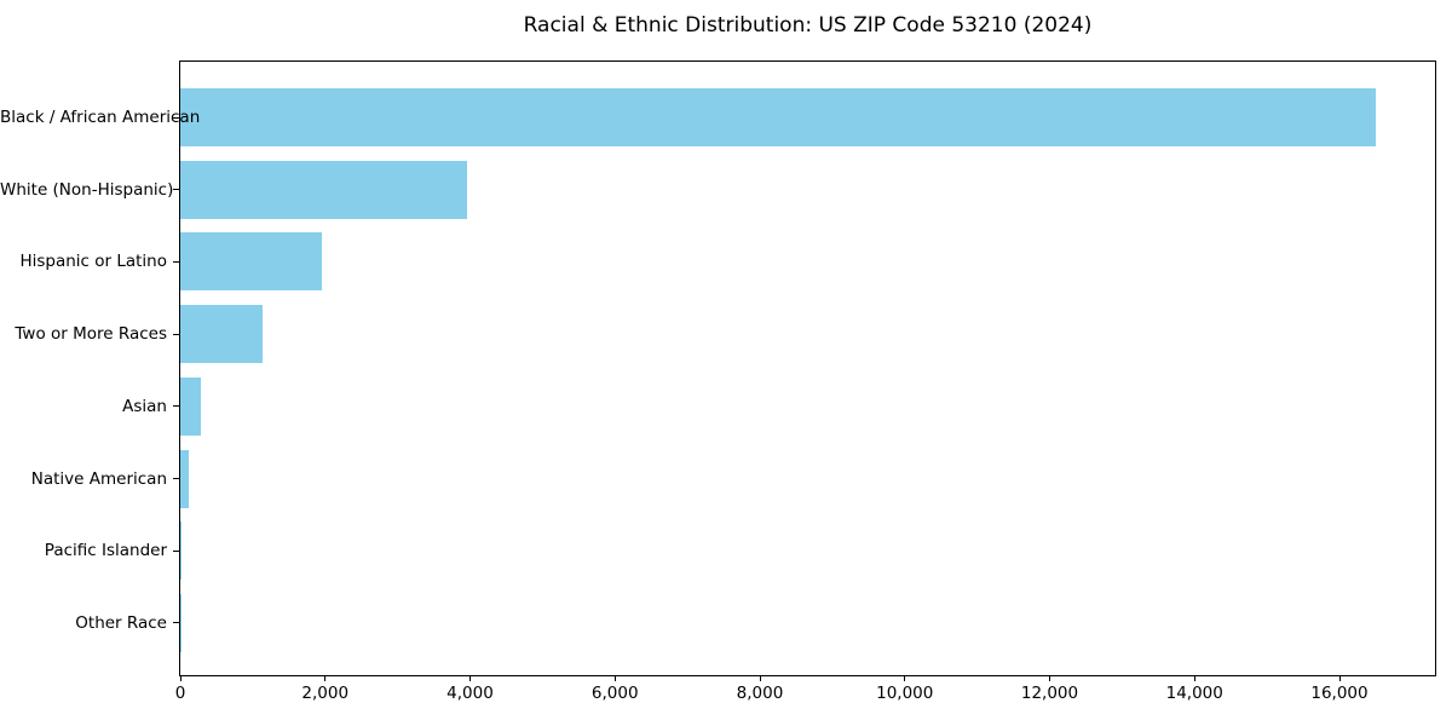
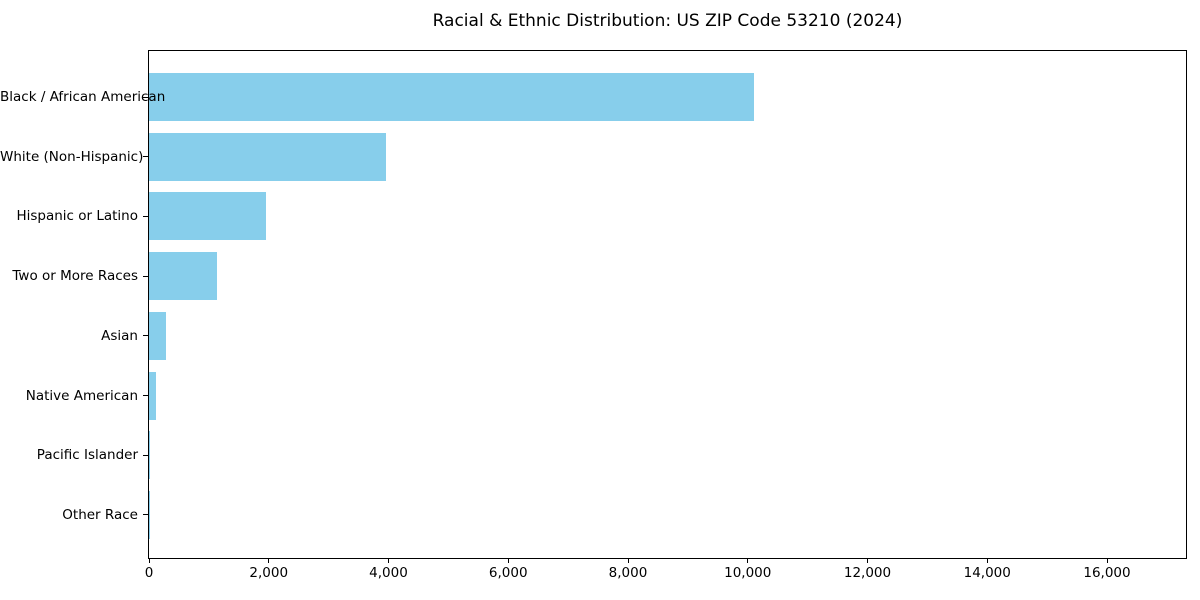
Black / African American: 16500 -> 10100
